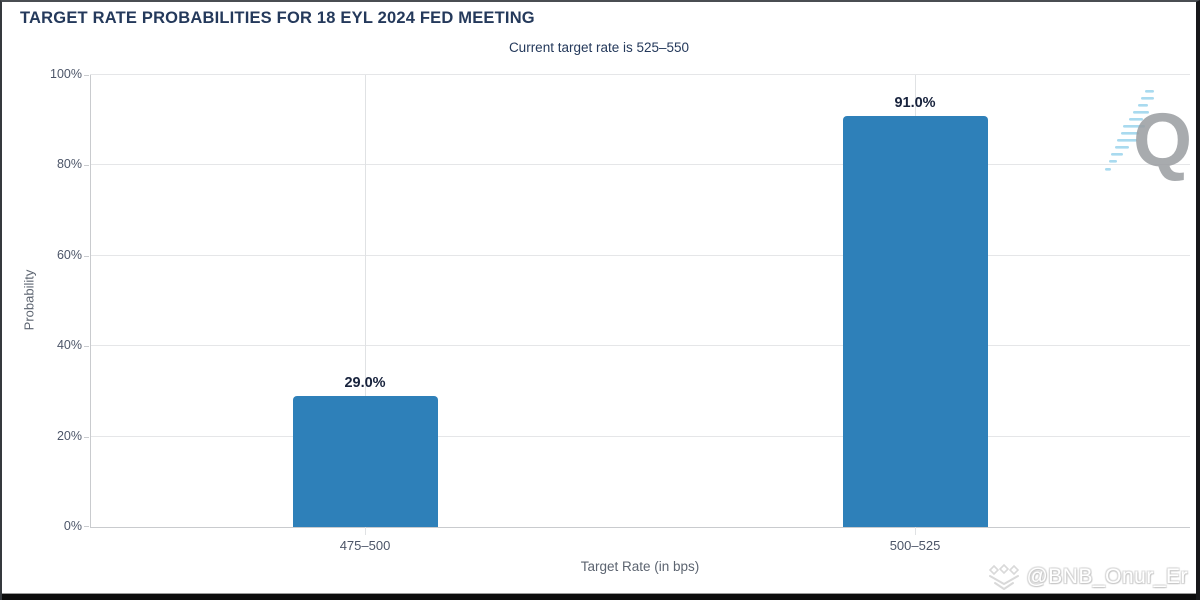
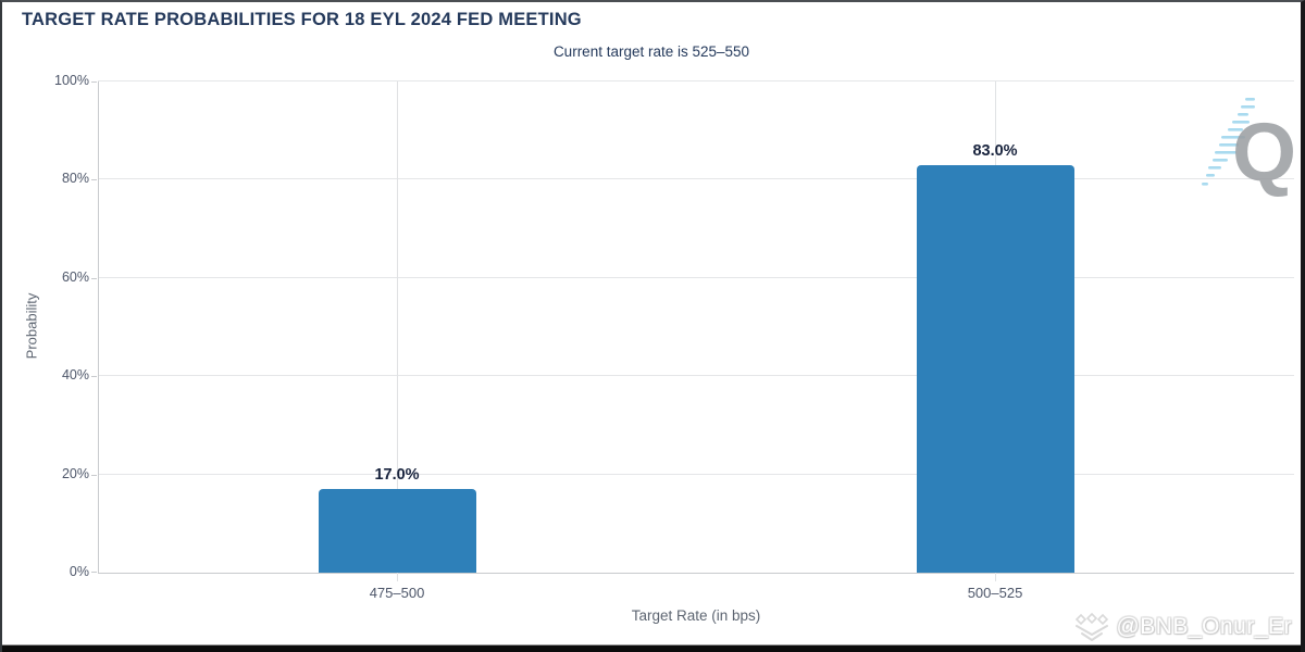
475–500: 29.0% -> 17.0%
500–525: 91.0% -> 83.0%
